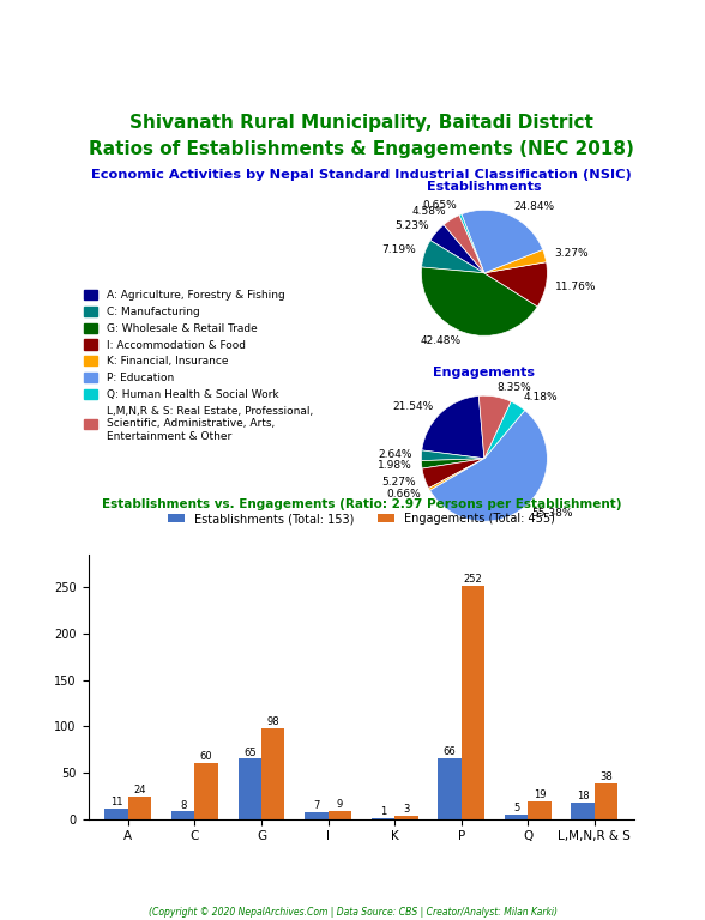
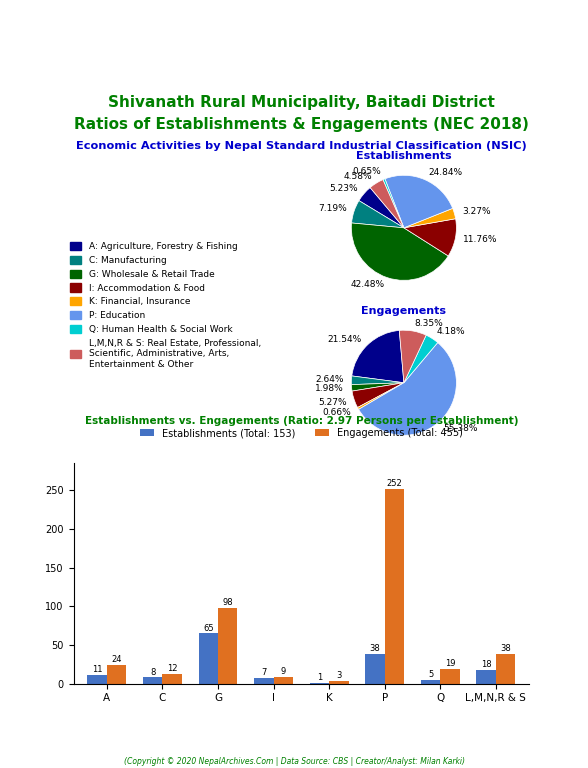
Engagements (Total: 455)/C: 60 -> 12
Establishments (Total: 153)/P: 66 -> 38
